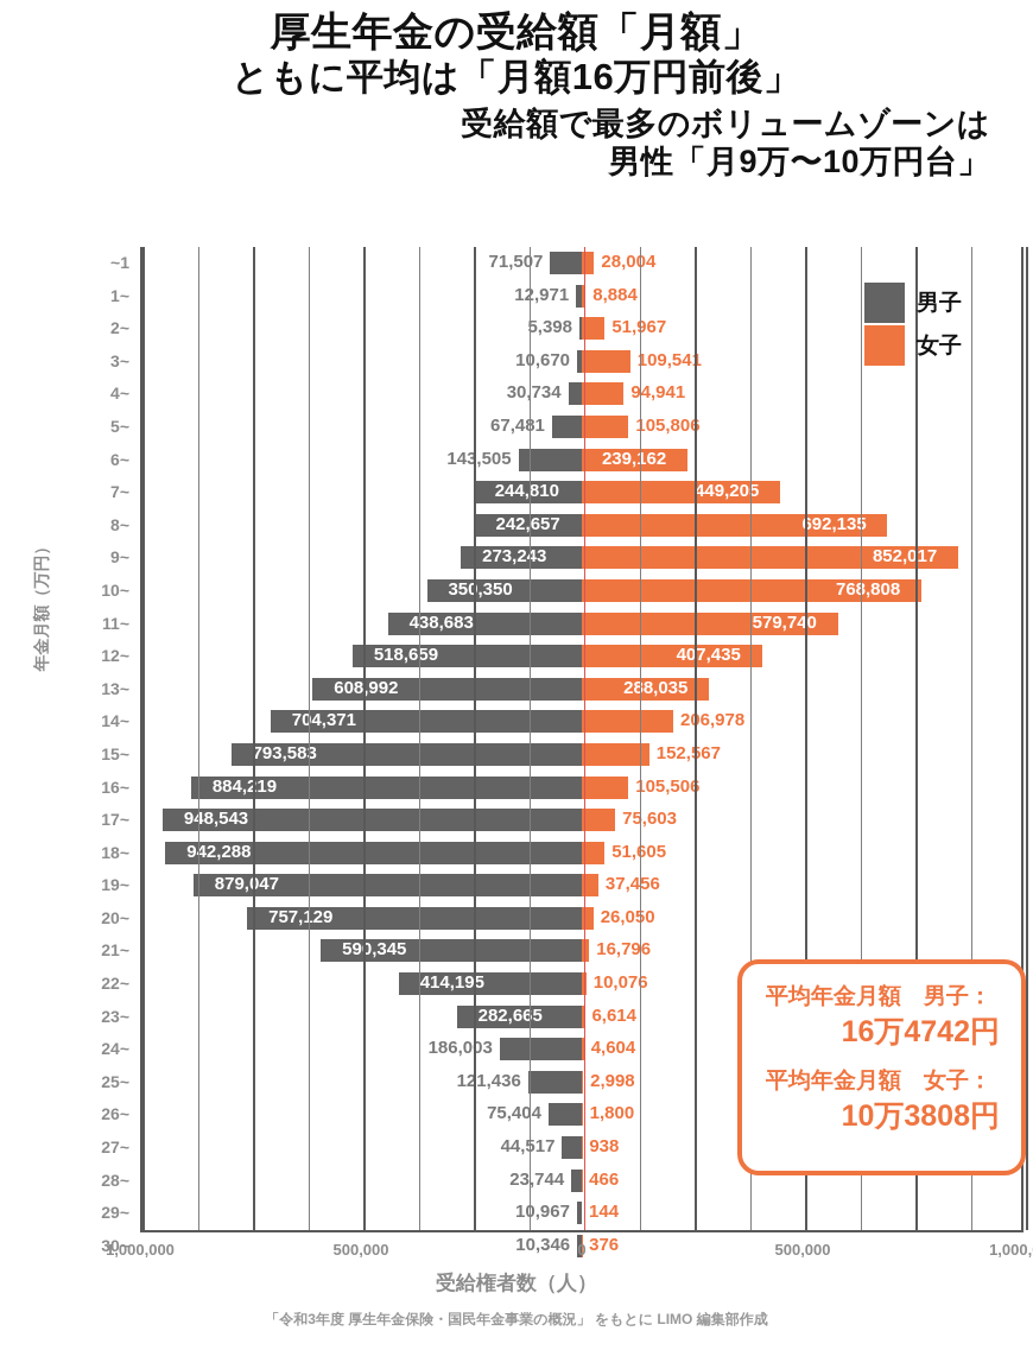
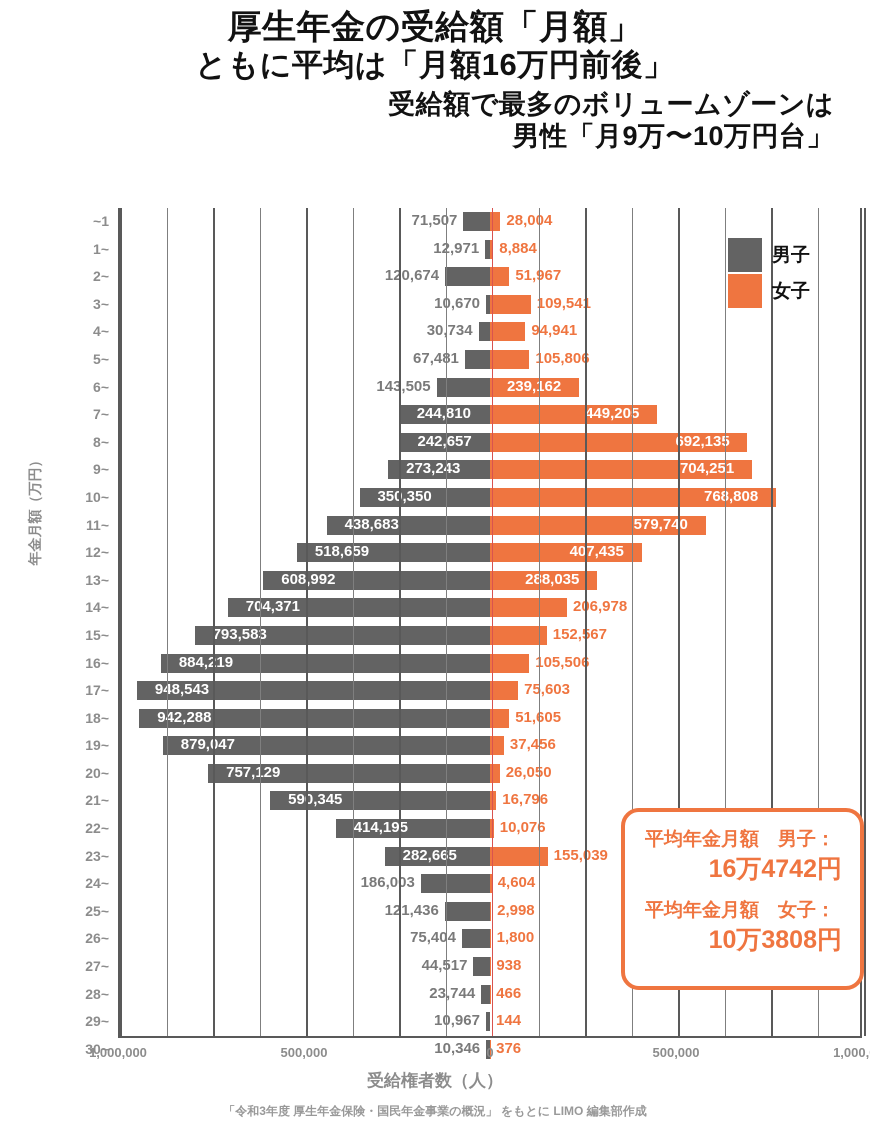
男子/2~: 5,398 -> 120,674
女子/9~: 852,017 -> 704,251
女子/23~: 6,614 -> 155,039
